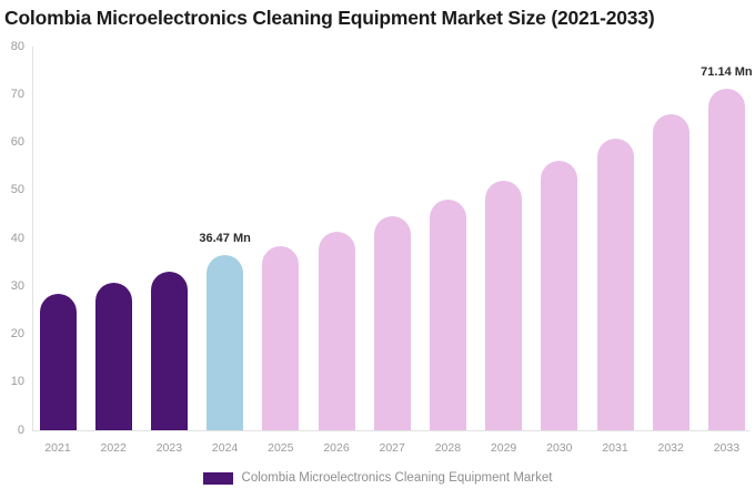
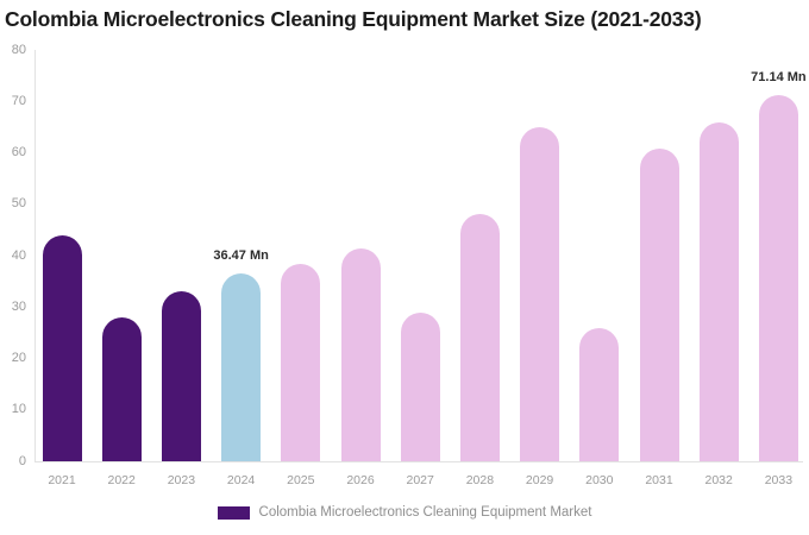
2021: 28 -> 44
2022: 31 -> 28
2027: 45 -> 29
2029: 52 -> 65
2030: 56 -> 26
